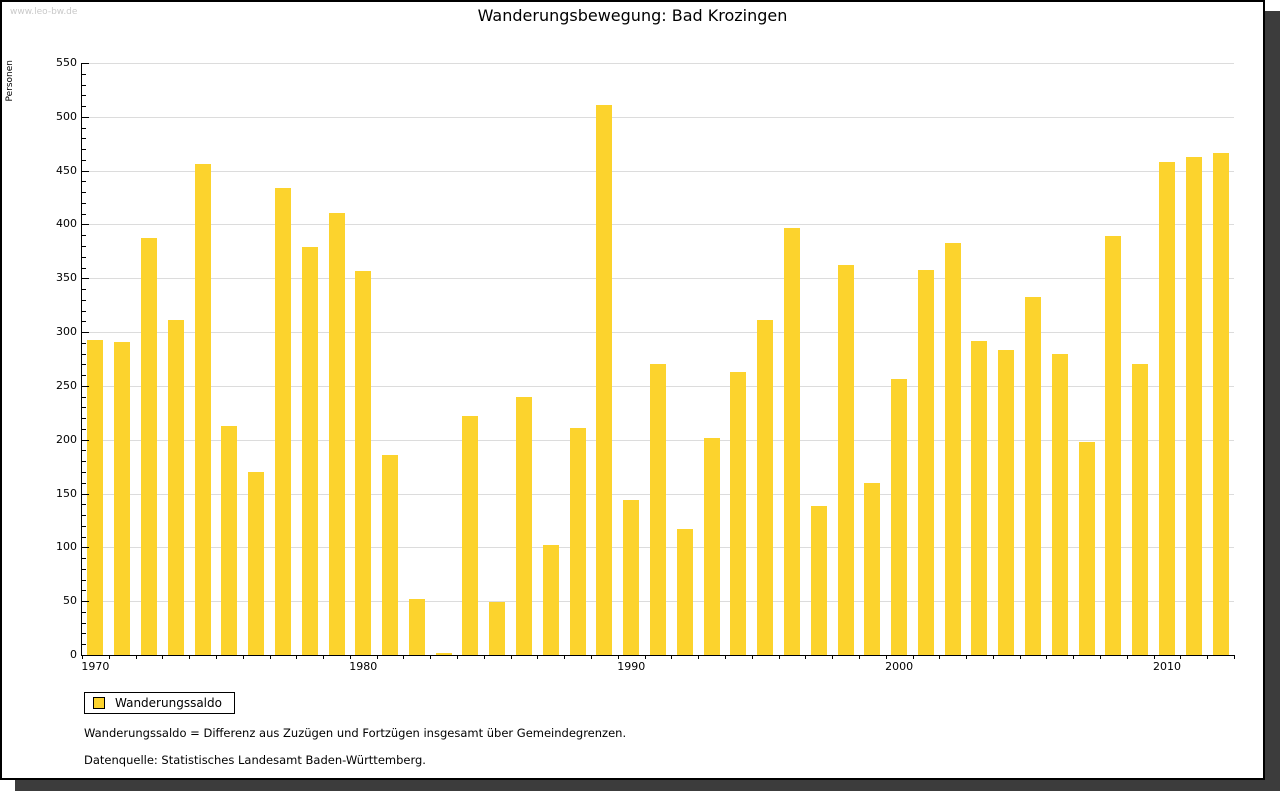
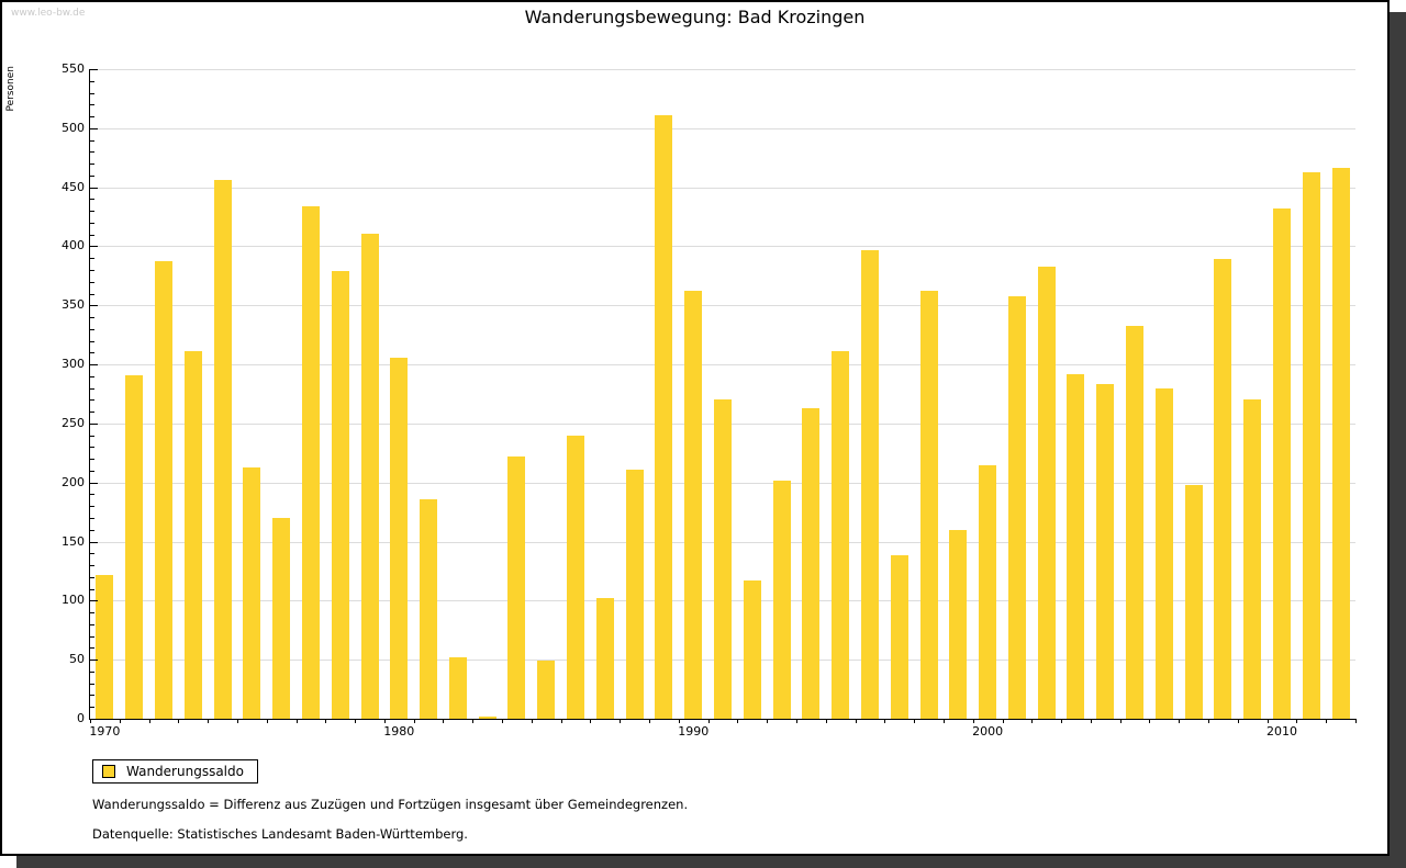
1970: 293 -> 122
1980: 357 -> 306
1990: 144 -> 362
2000: 256 -> 215
2010: 458 -> 432
